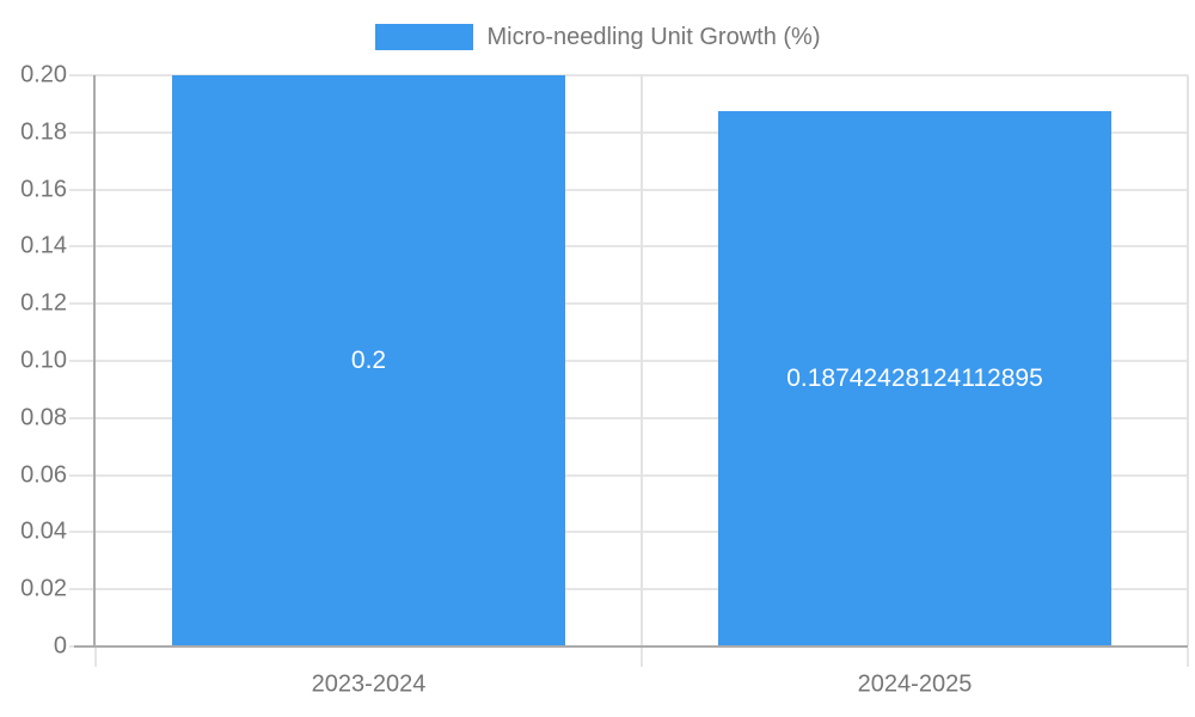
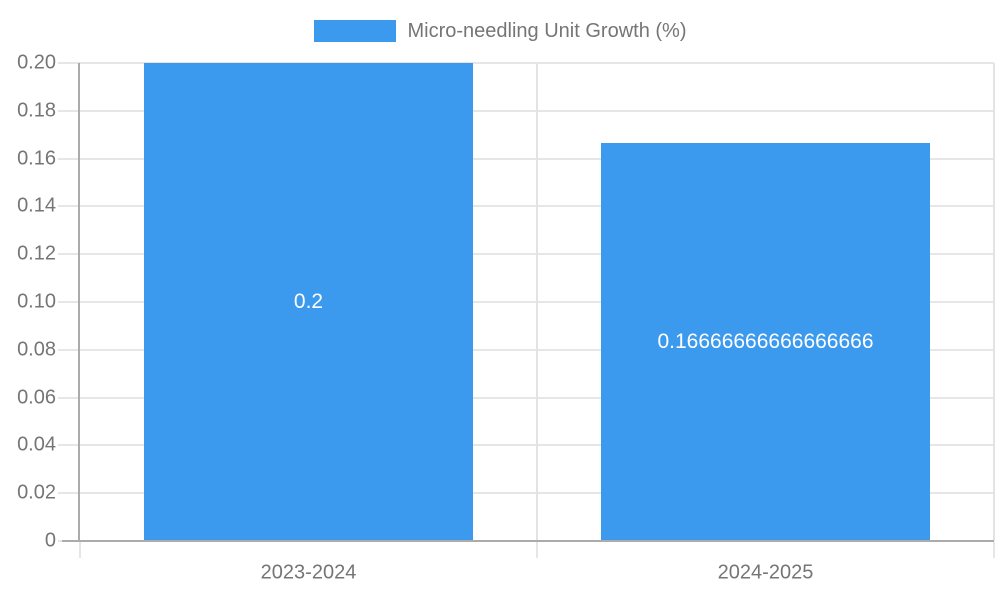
2024-2025: 0.18742428124112895 -> 0.16666666666666666
